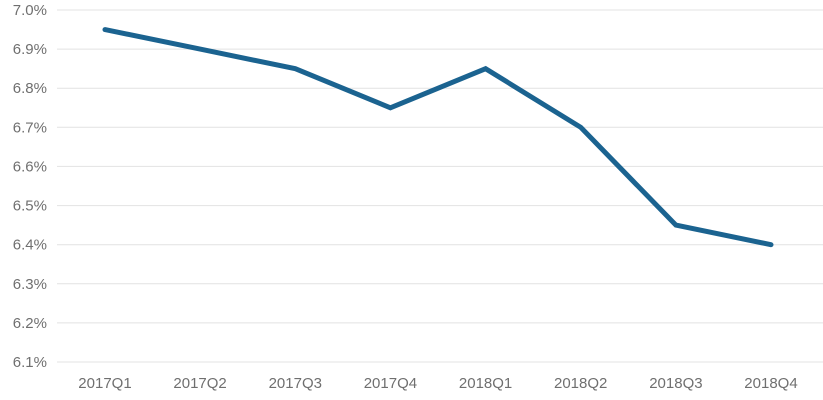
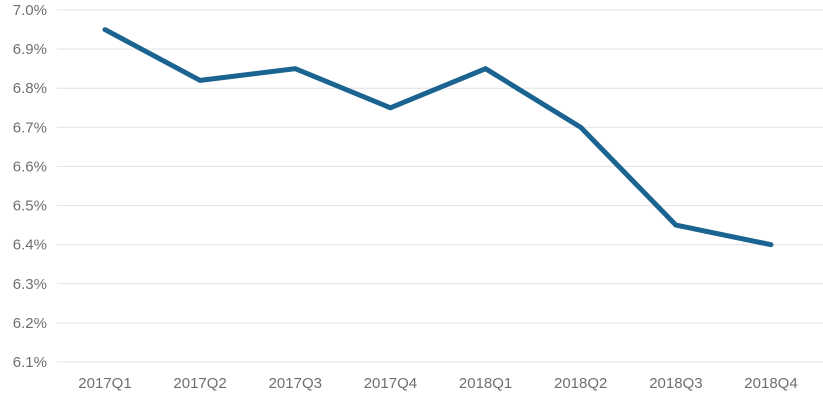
2017Q2: 6.90% -> 6.82%
